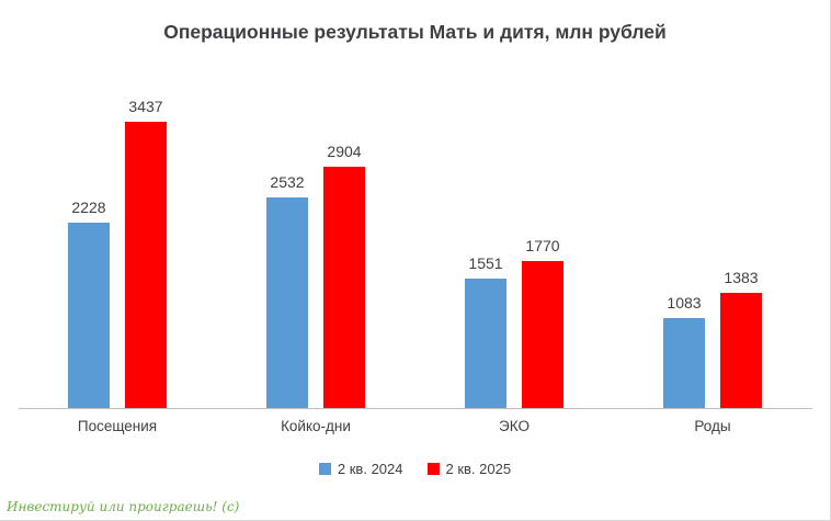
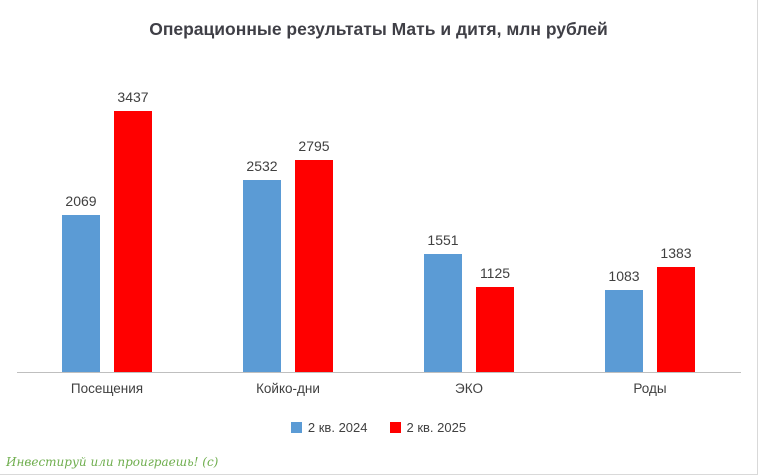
2 кв. 2024/Посещения: 2228 -> 2069
2 кв. 2025/Койко-дни: 2904 -> 2795
2 кв. 2025/ЭКО: 1770 -> 1125
